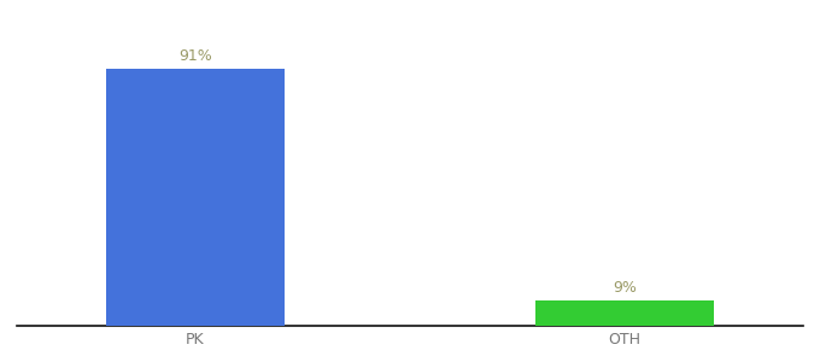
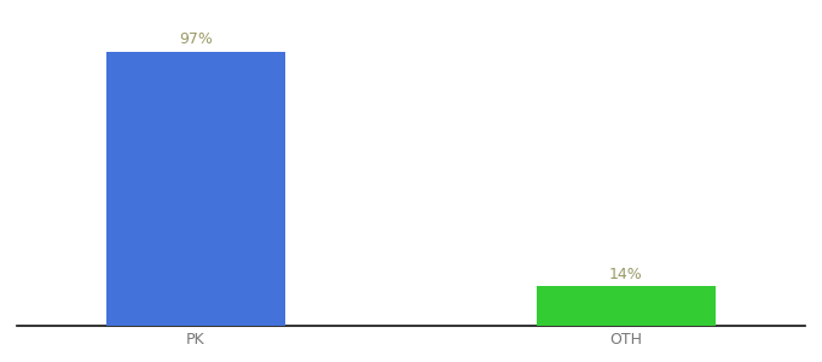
PK: 91% -> 97%
OTH: 9% -> 14%
